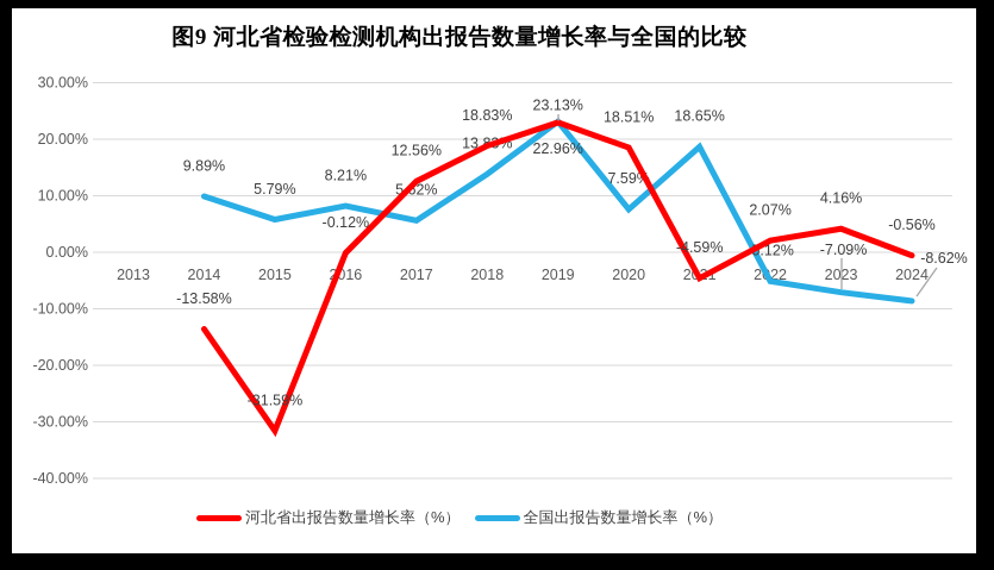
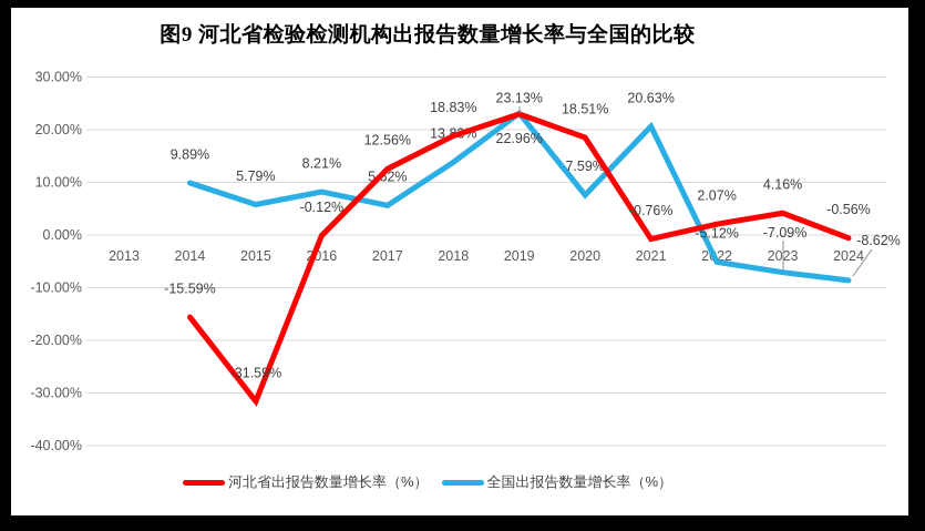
河北省出报告数量增长率（%）/2014: -13.58% -> -15.59%
河北省出报告数量增长率（%）/2021: -4.59% -> -0.76%
全国出报告数量增长率（%）/2021: 18.65% -> 20.63%
